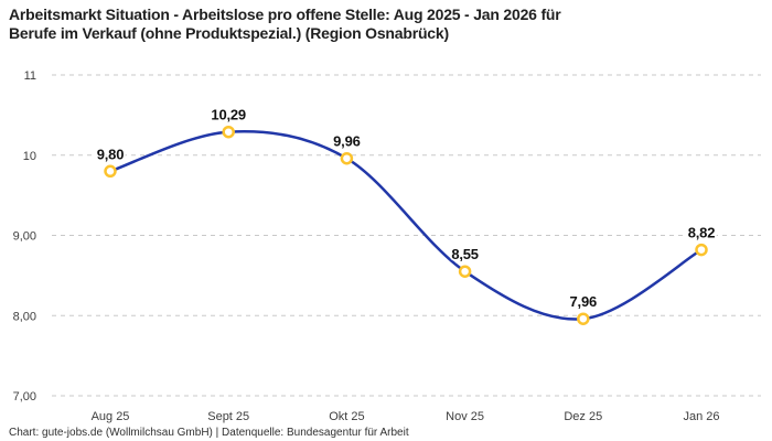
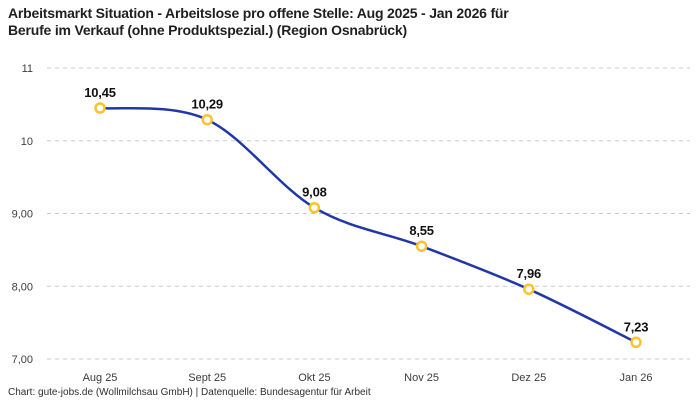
Aug 25: 9,80 -> 10,45
Okt 25: 9,96 -> 9,08
Jan 26: 8,82 -> 7,23
